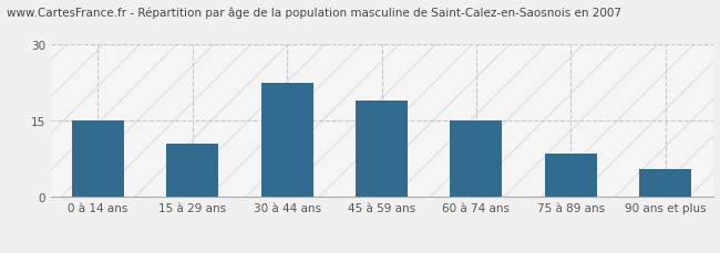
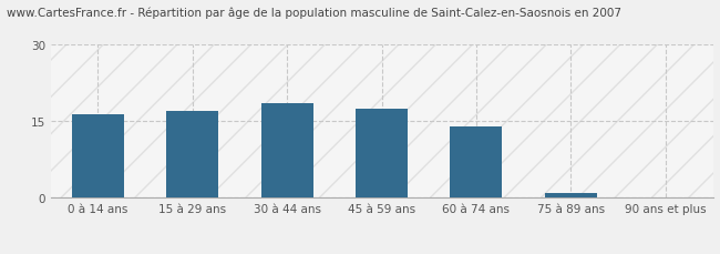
0 à 14 ans: 15.0 -> 16.5
15 à 29 ans: 10.5 -> 17.0
30 à 44 ans: 22.5 -> 18.5
45 à 59 ans: 19.0 -> 17.5
60 à 74 ans: 15.0 -> 13.9
75 à 89 ans: 8.5 -> 1.0
90 ans et plus: 5.5 -> 0.1
